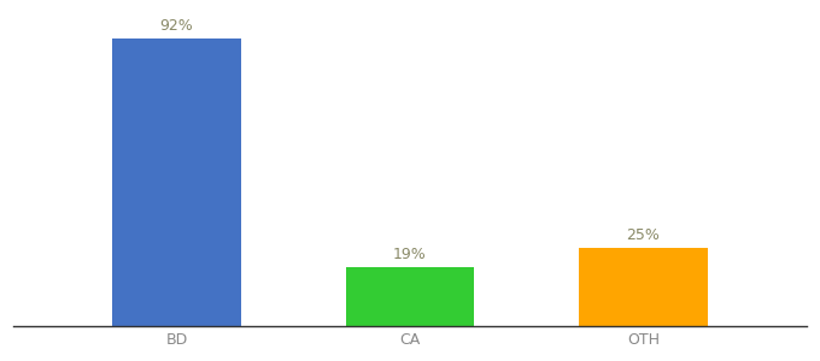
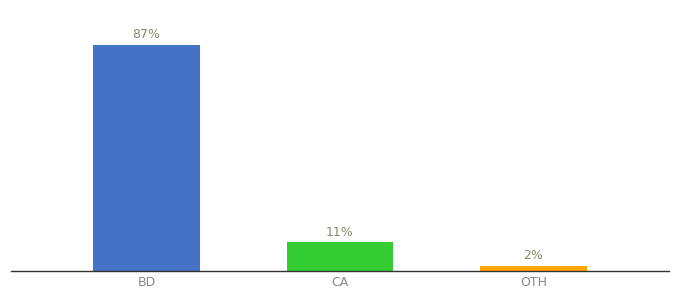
BD: 92% -> 87%
CA: 19% -> 11%
OTH: 25% -> 2%
